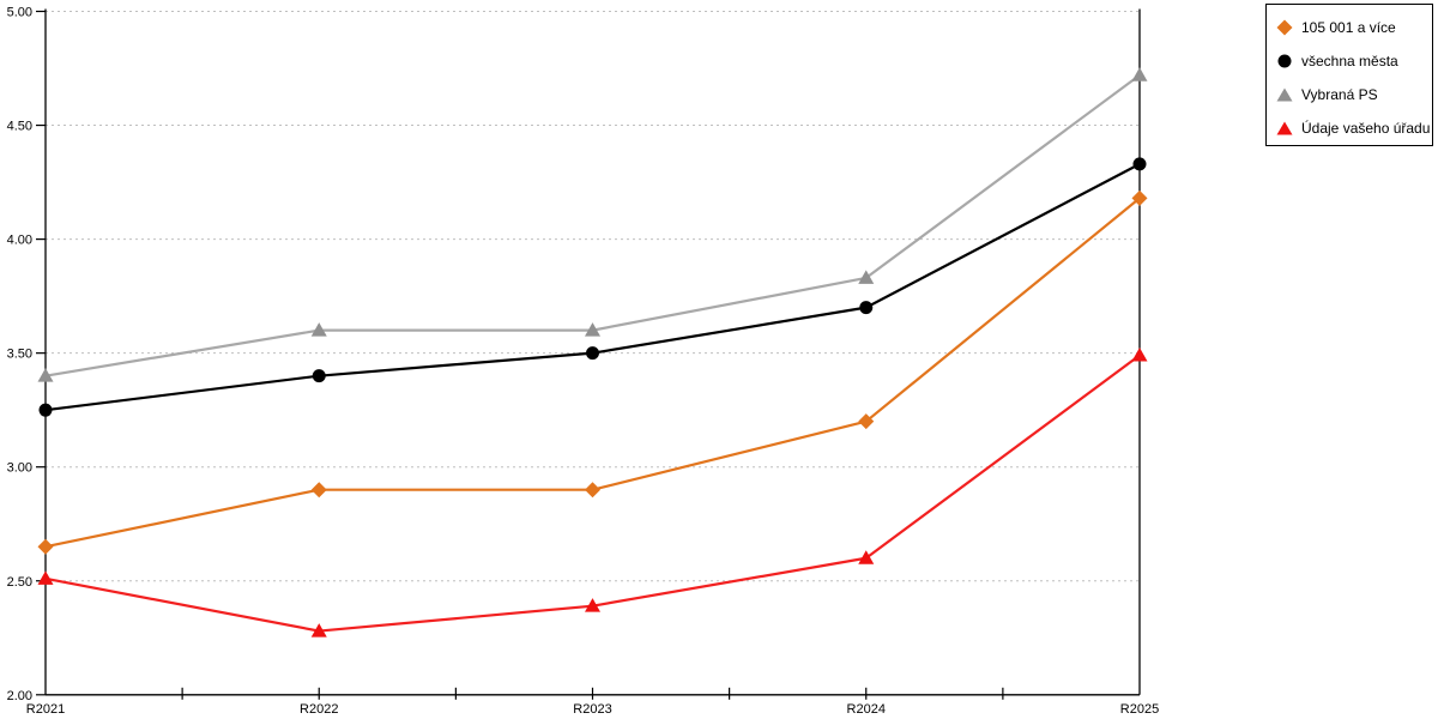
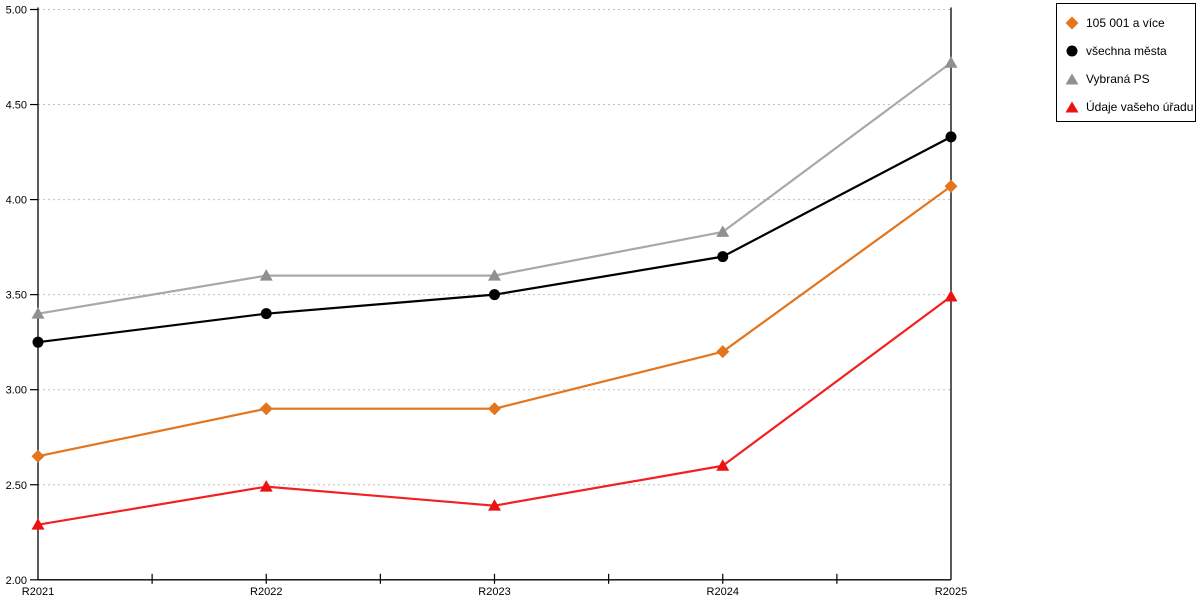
Údaje vašeho úřadu/R2021: 2.51 -> 2.29
Údaje vašeho úřadu/R2022: 2.28 -> 2.49
105 001 a více/R2025: 4.18 -> 4.07
